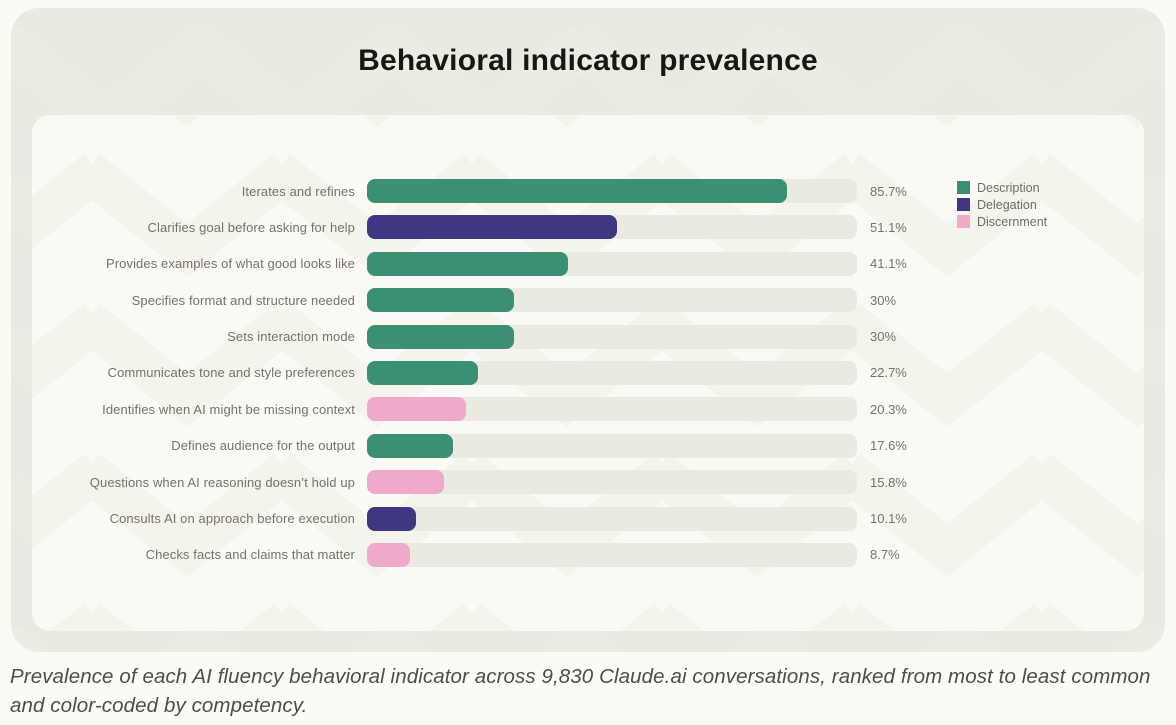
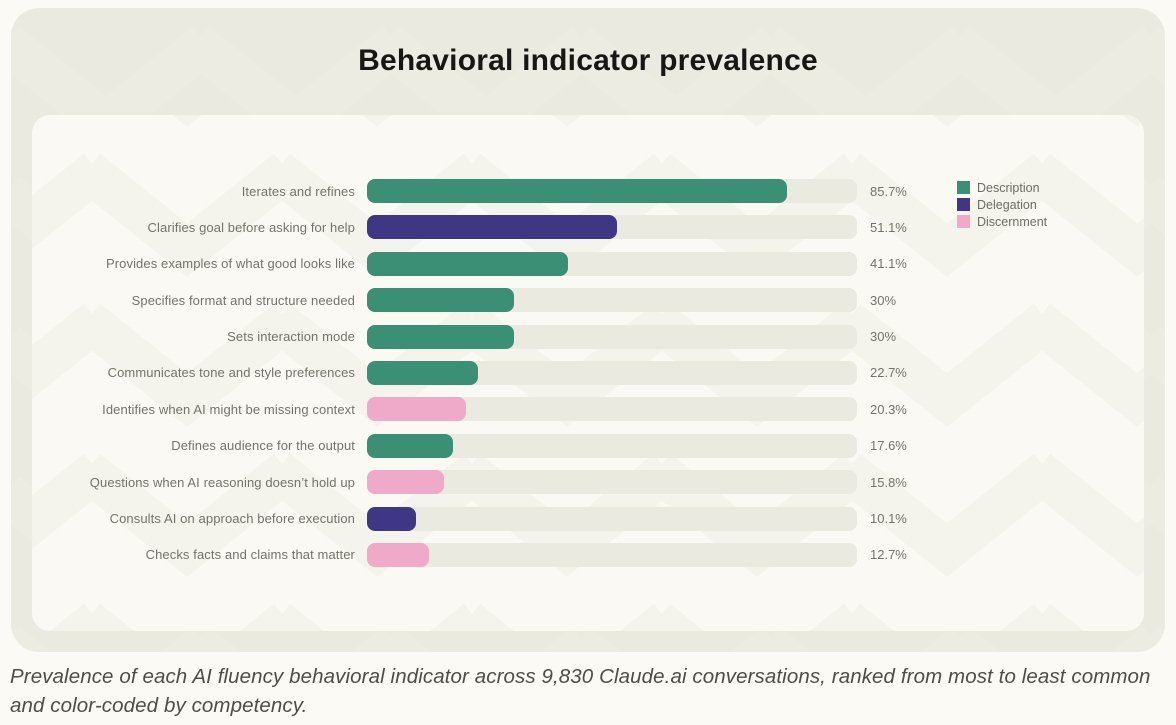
Checks facts and claims that matter: 8.7% -> 12.7%
